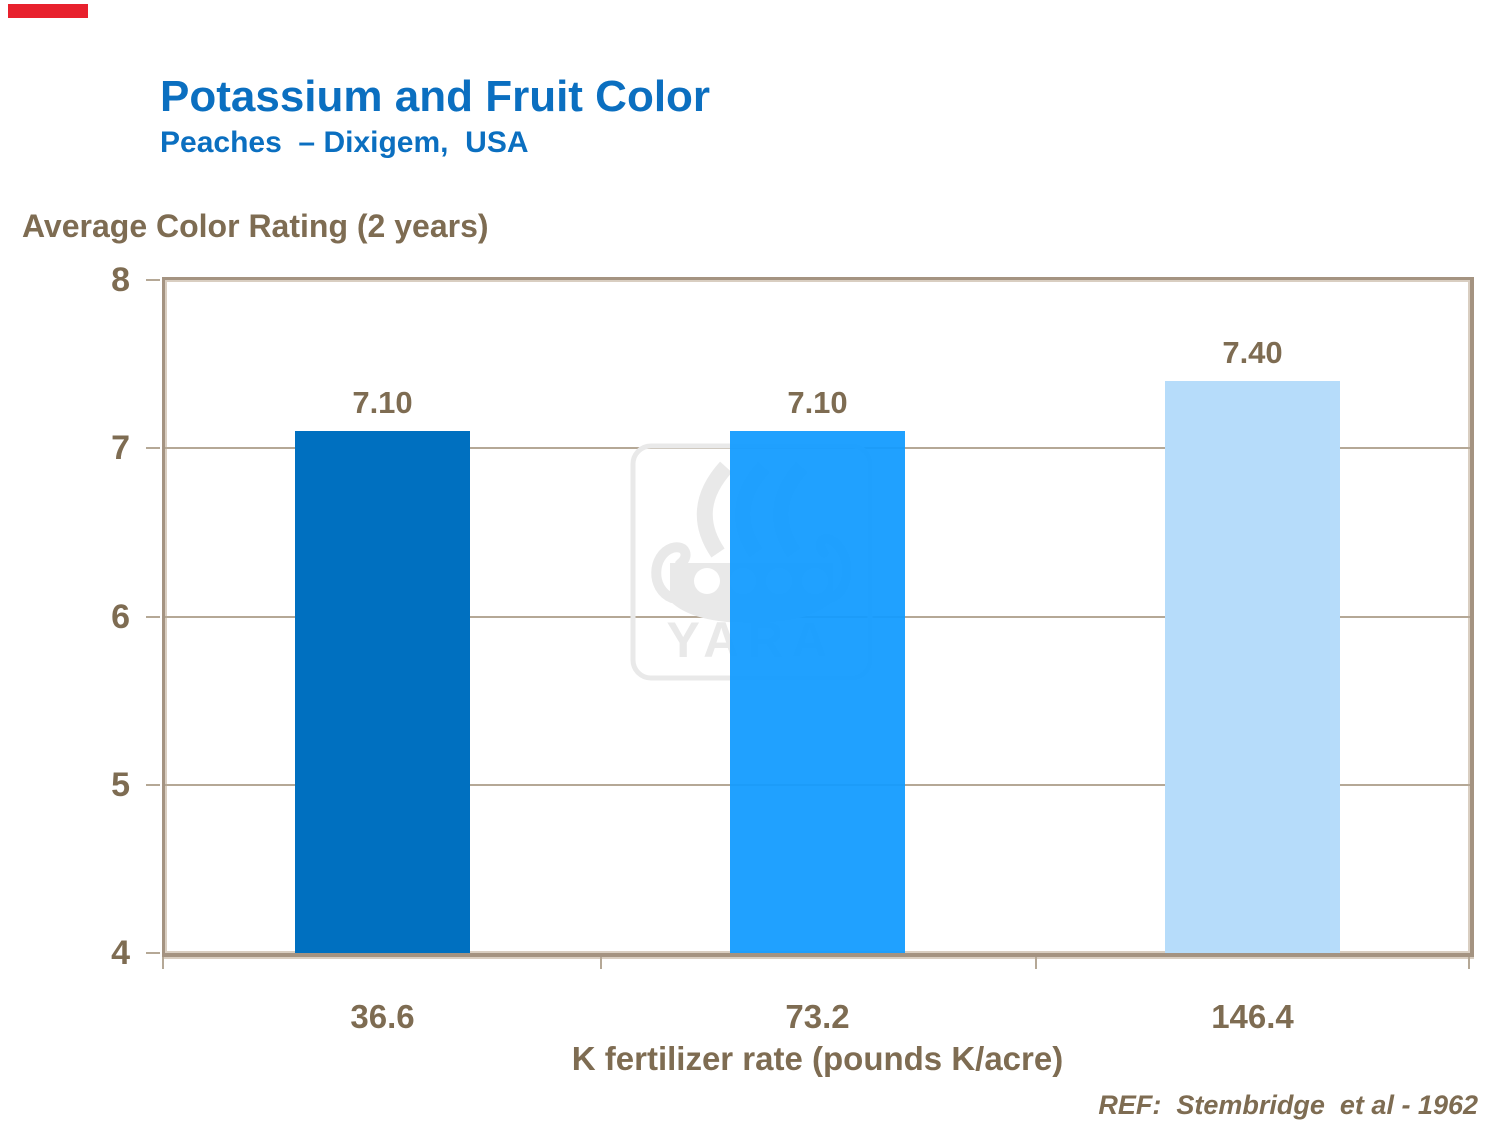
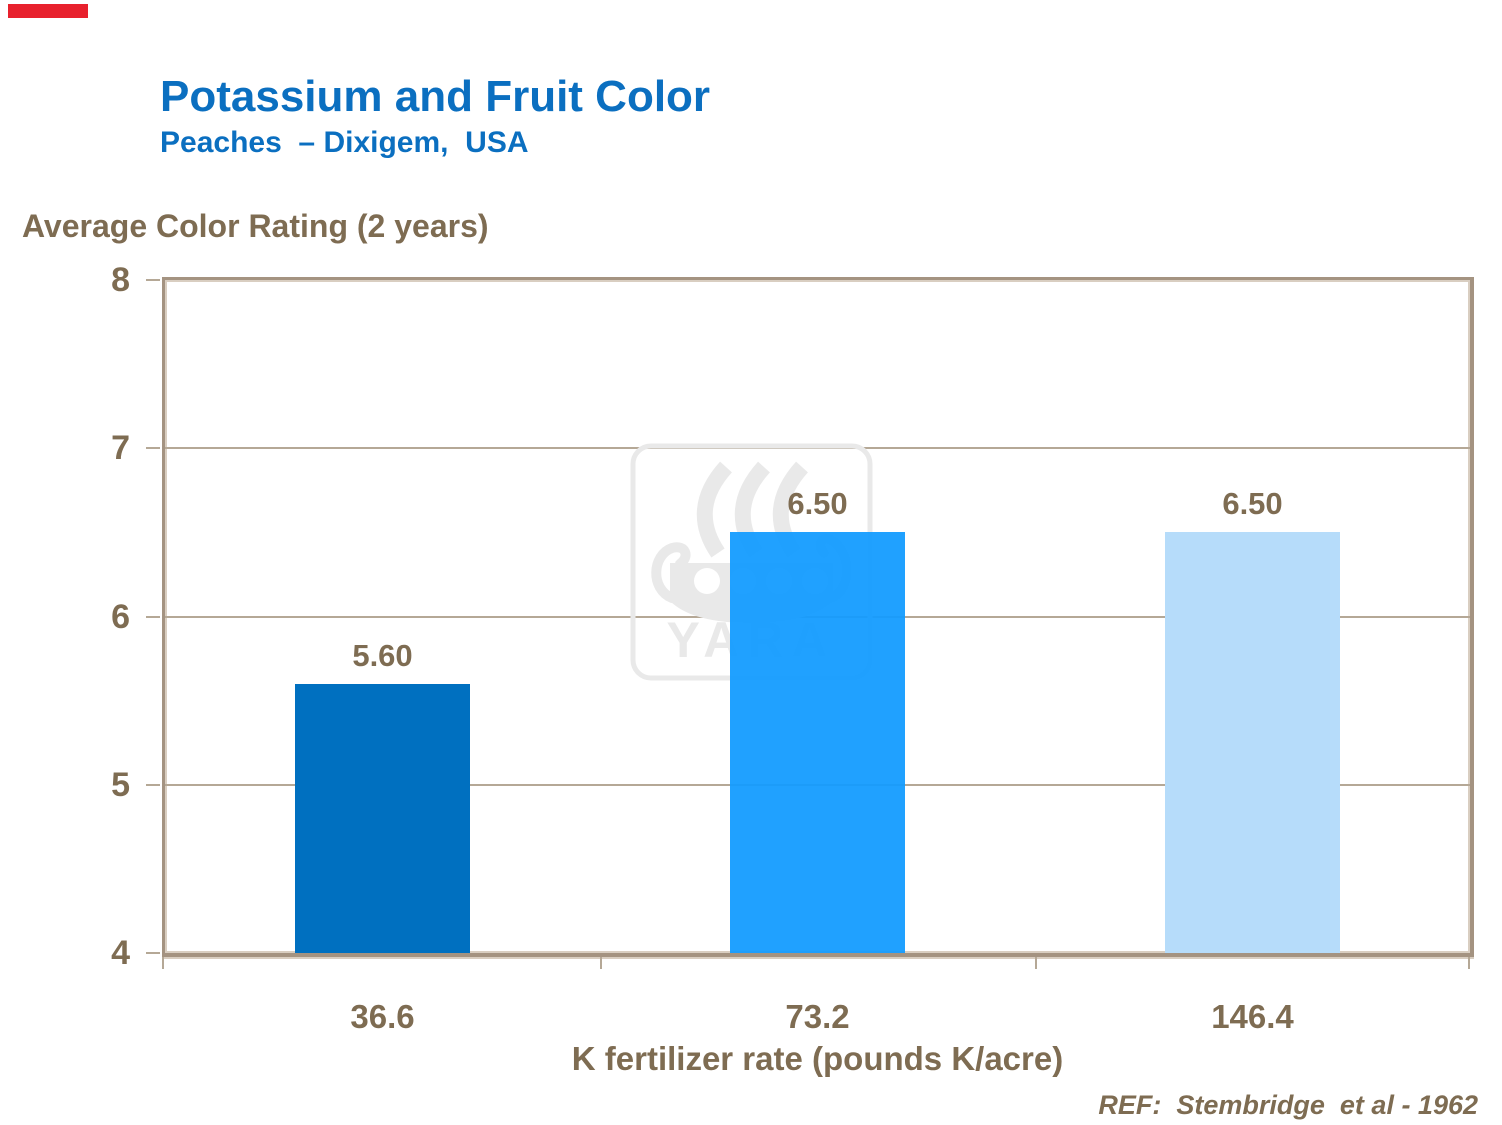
36.6: 7.10 -> 5.60
73.2: 7.10 -> 6.50
146.4: 7.40 -> 6.50
